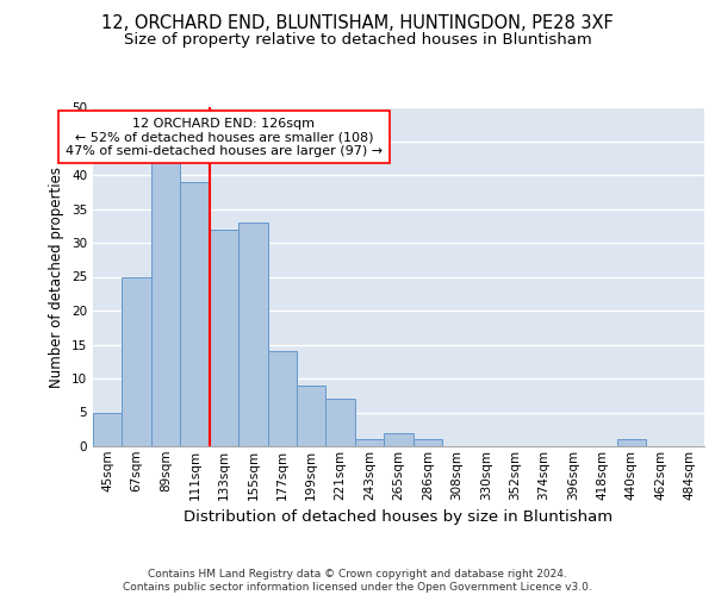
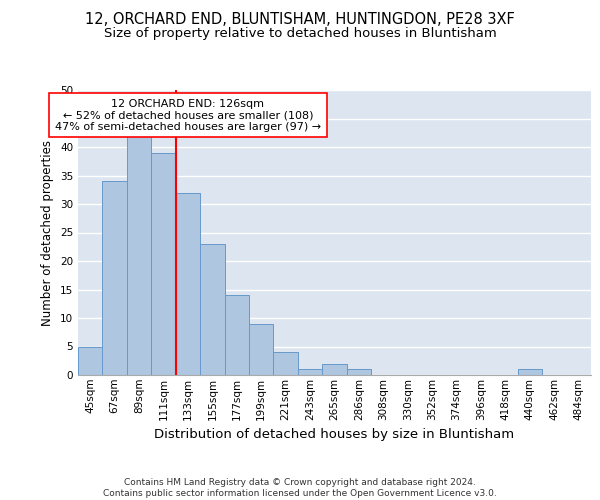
67sqm: 25 -> 34
155sqm: 33 -> 23
221sqm: 7 -> 4
